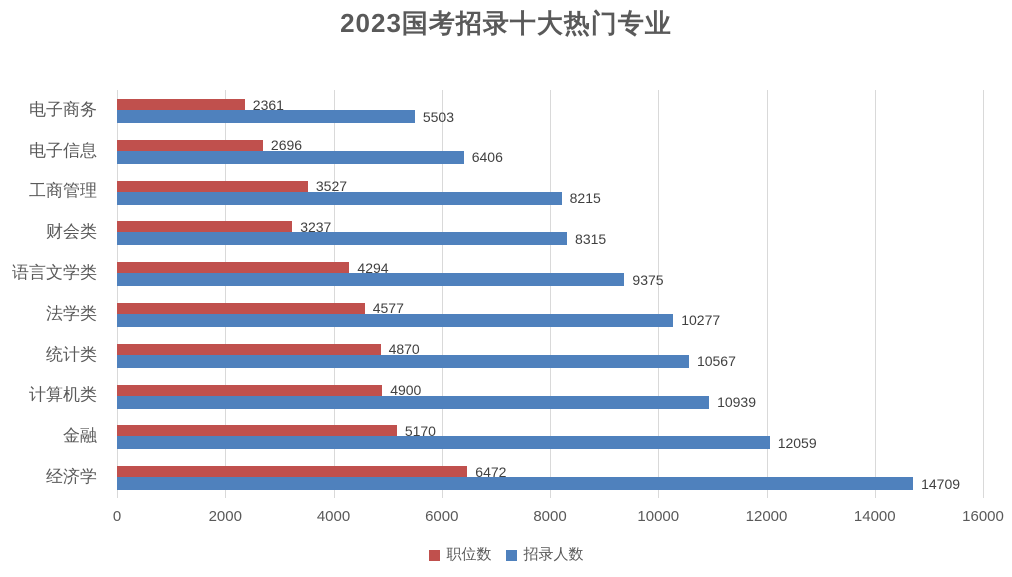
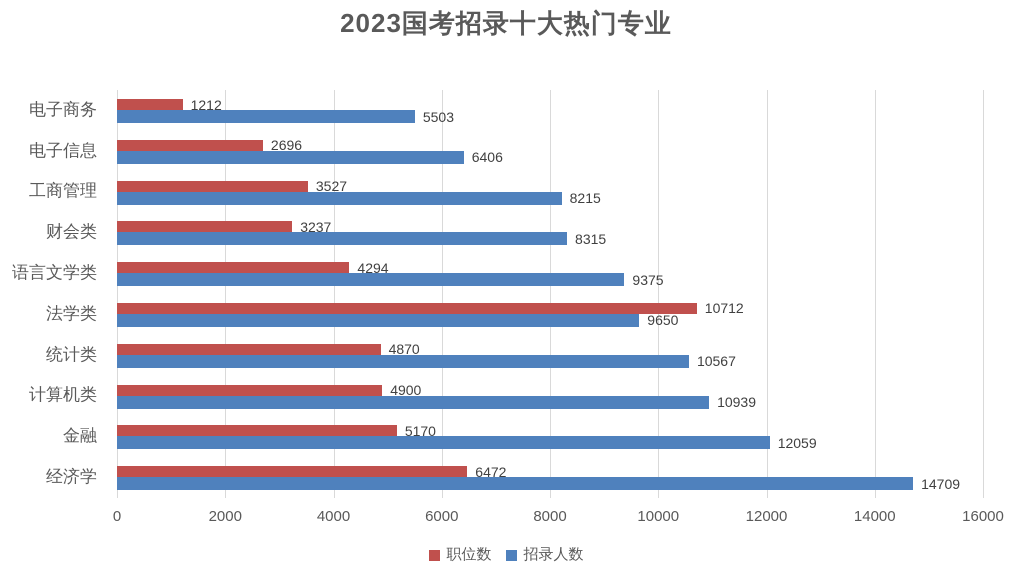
职位数/电子商务: 2361 -> 1212
职位数/法学类: 4577 -> 10712
招录人数/法学类: 10277 -> 9650
